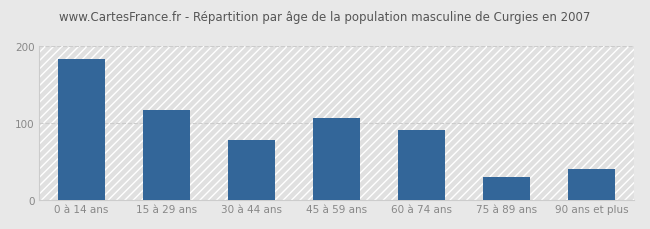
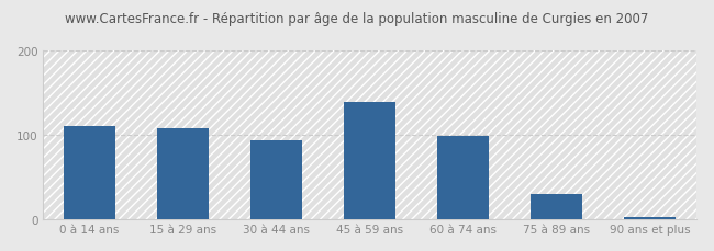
0 à 14 ans: 182 -> 110
15 à 29 ans: 116 -> 108
30 à 44 ans: 78 -> 93
45 à 59 ans: 106 -> 138
60 à 74 ans: 90 -> 98
90 ans et plus: 40 -> 2
